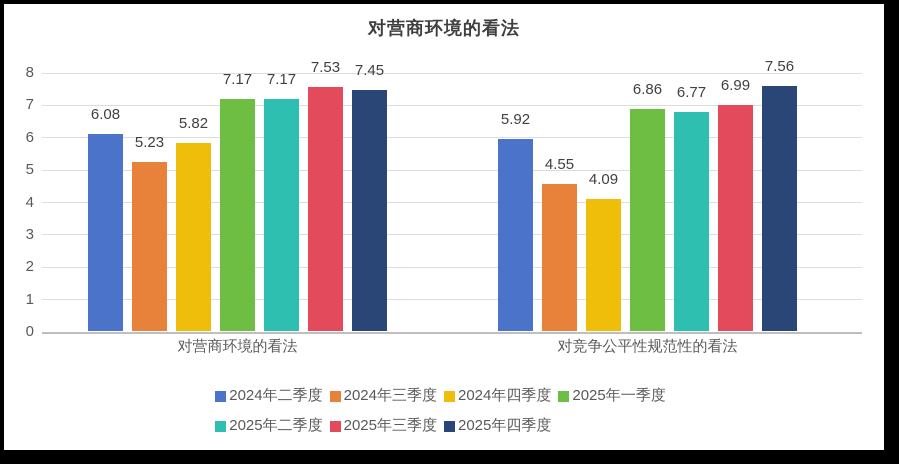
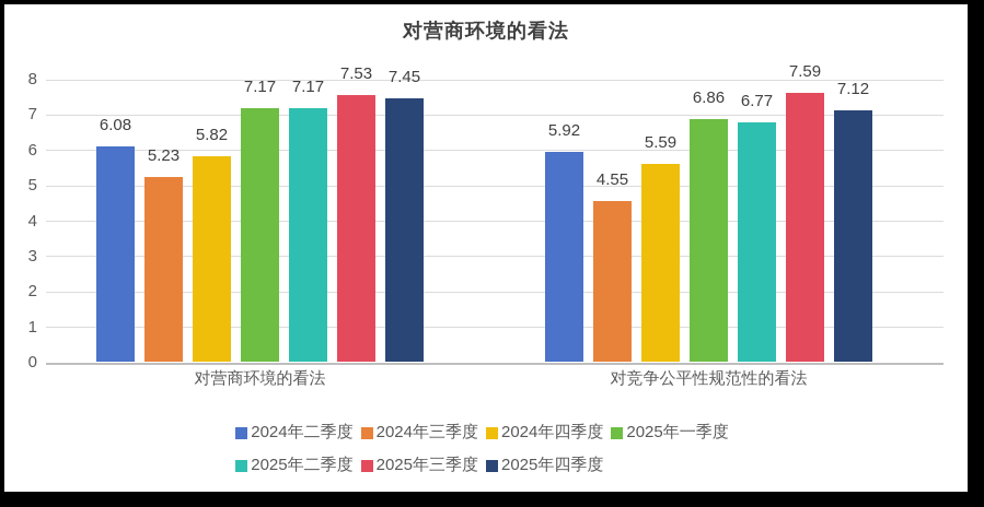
2024年四季度/对竞争公平性规范性的看法: 4.09 -> 5.59
2025年三季度/对竞争公平性规范性的看法: 6.99 -> 7.59
2025年四季度/对竞争公平性规范性的看法: 7.56 -> 7.12
